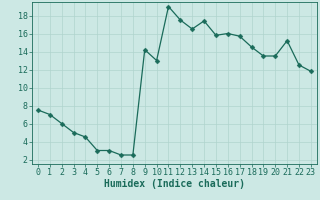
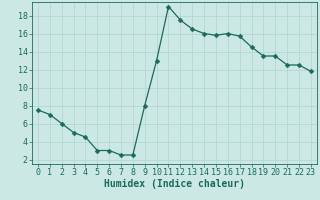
9: 14.2 -> 8.0
14: 17.4 -> 16.0
21: 15.2 -> 12.5
